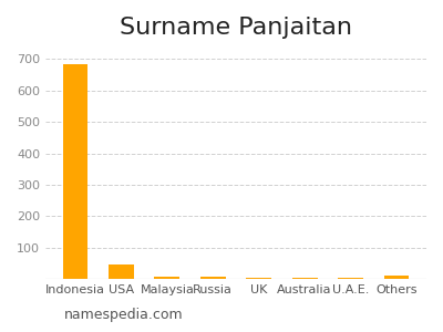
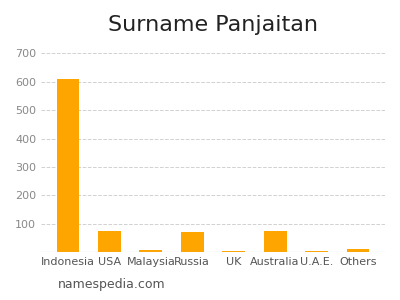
Indonesia: 685 -> 610
USA: 47 -> 75
Russia: 9 -> 70
Australia: 5 -> 75
